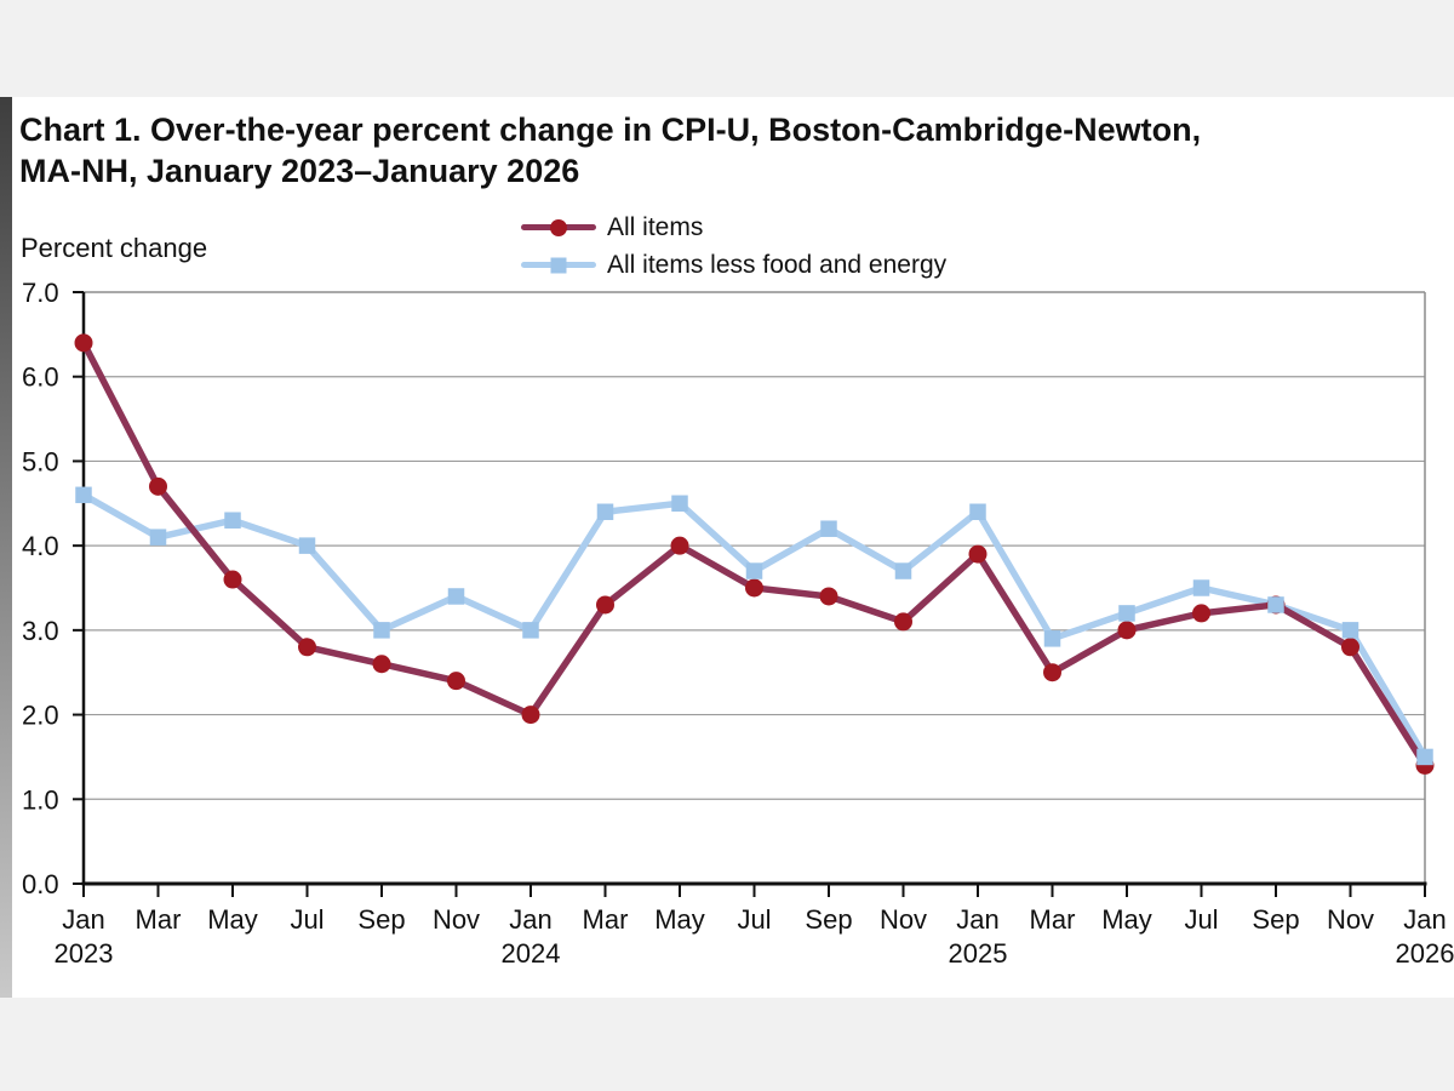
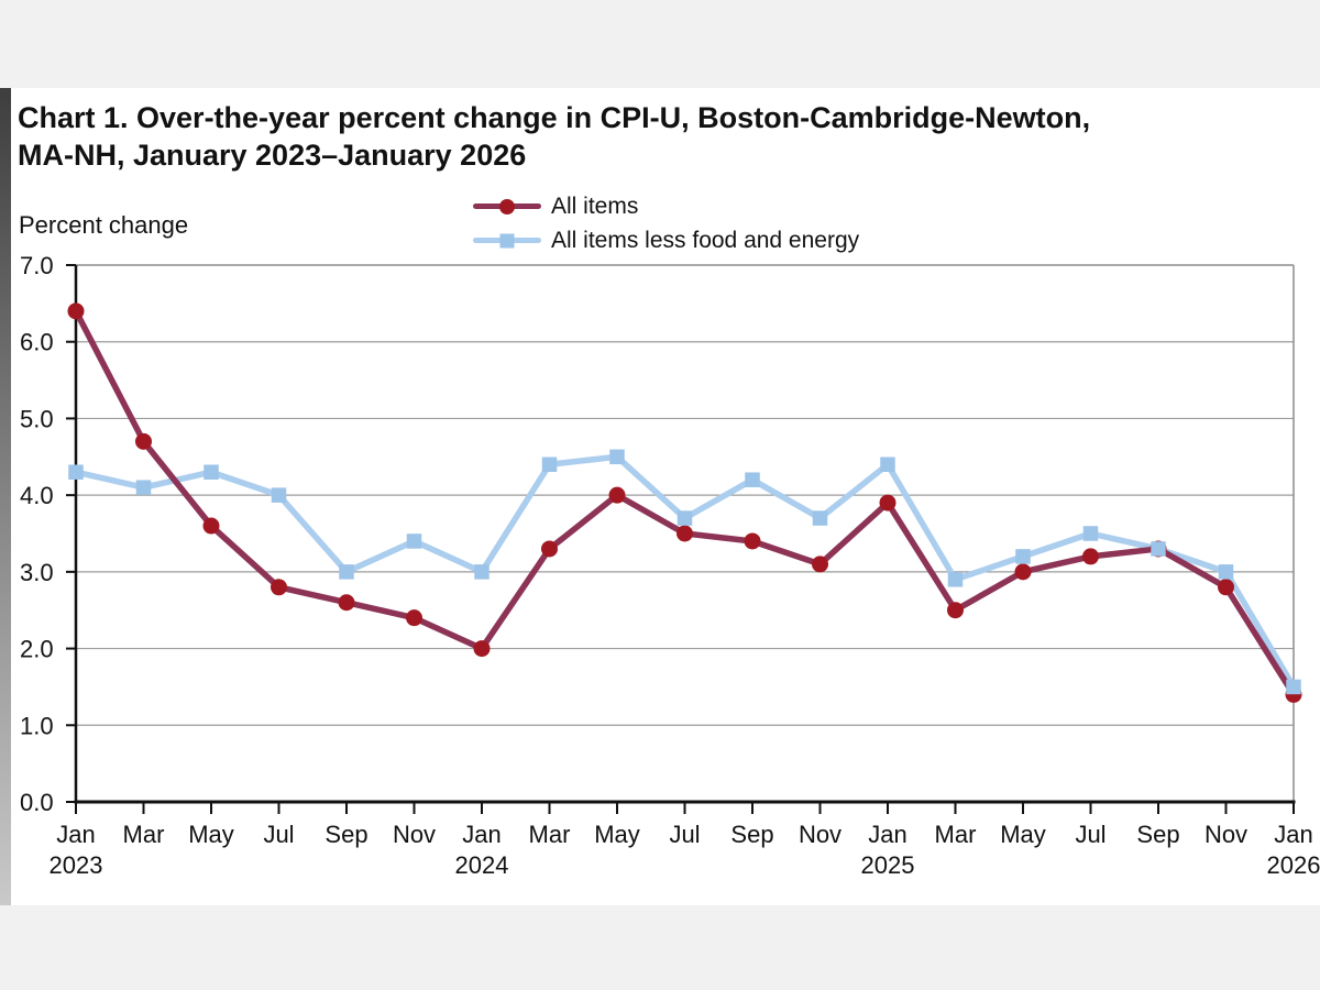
All items less food and energy/Jan 2023: 4.6 -> 4.3
